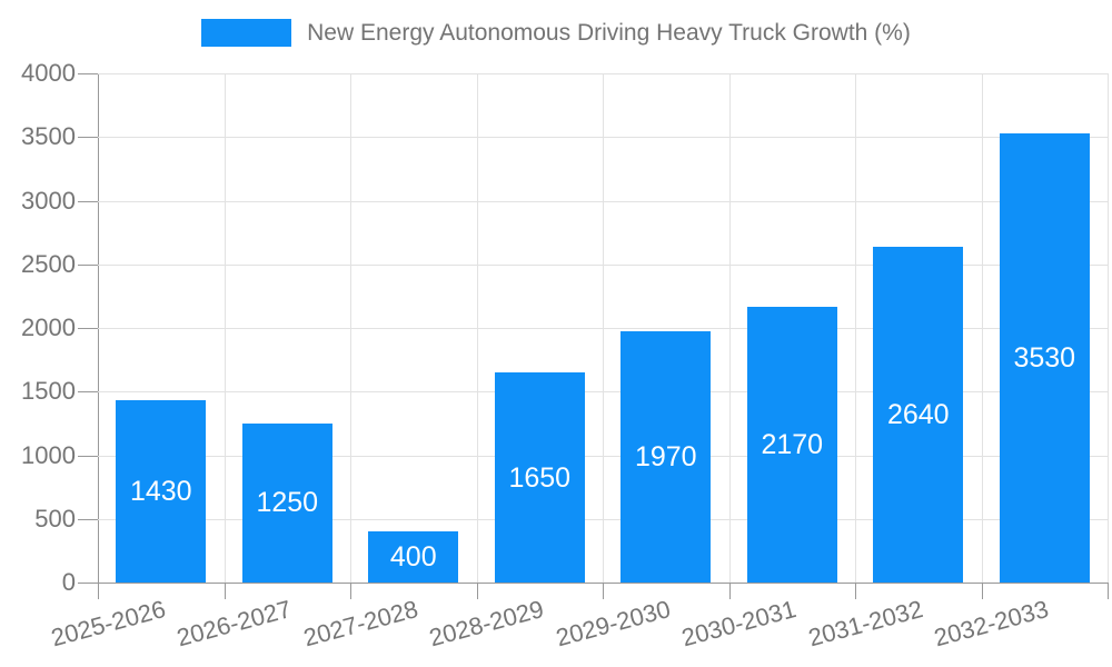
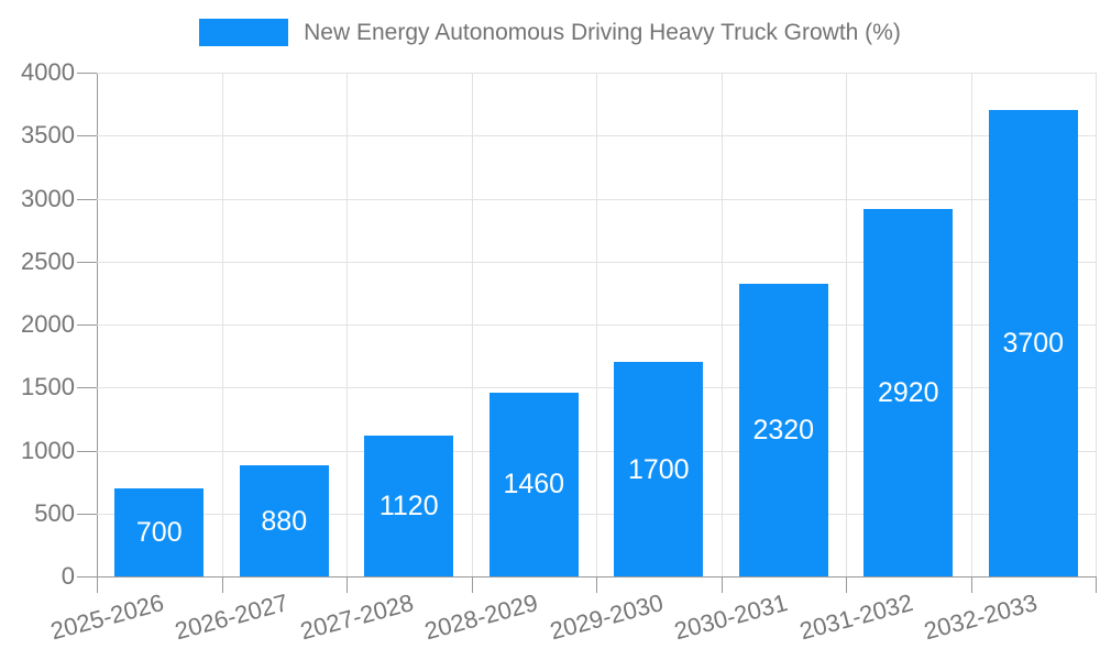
2025-2026: 1430 -> 700
2026-2027: 1250 -> 880
2027-2028: 400 -> 1120
2028-2029: 1650 -> 1460
2029-2030: 1970 -> 1700
2030-2031: 2170 -> 2320
2031-2032: 2640 -> 2920
2032-2033: 3530 -> 3700
